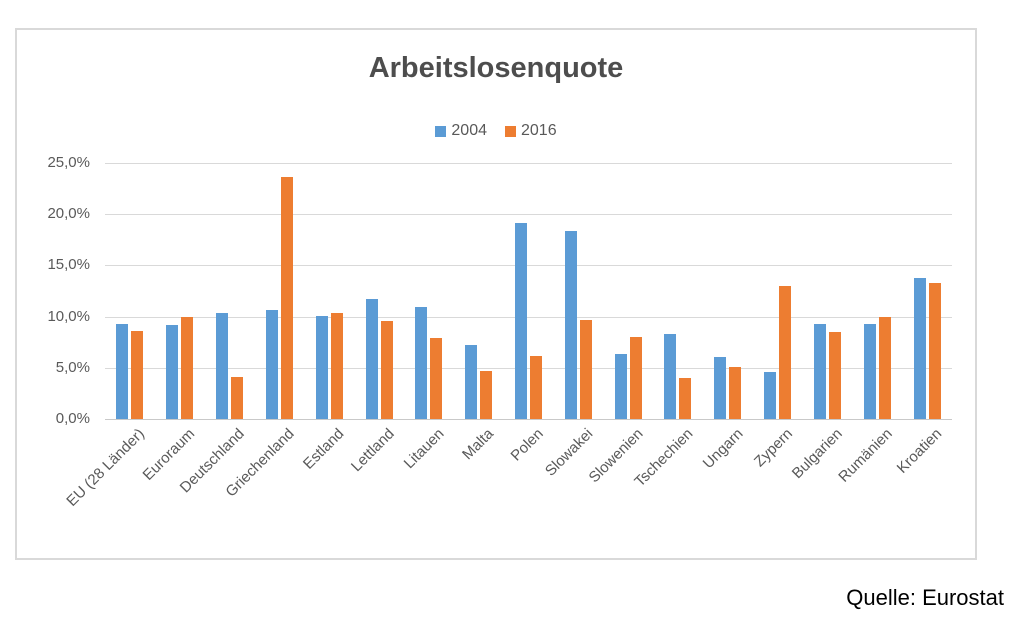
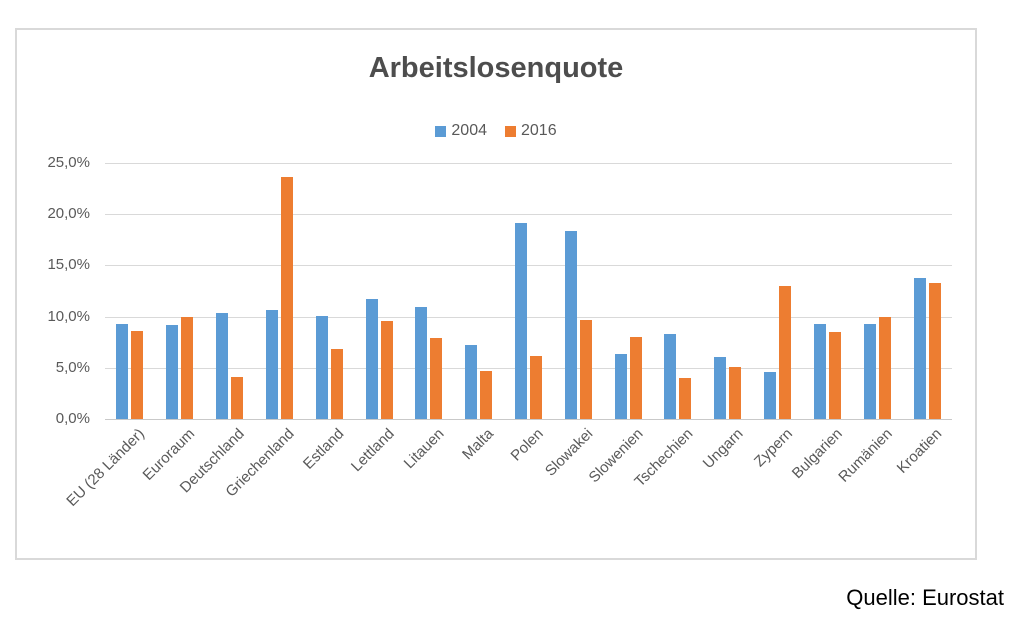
2016/Estland: 10,4% -> 6,8%
